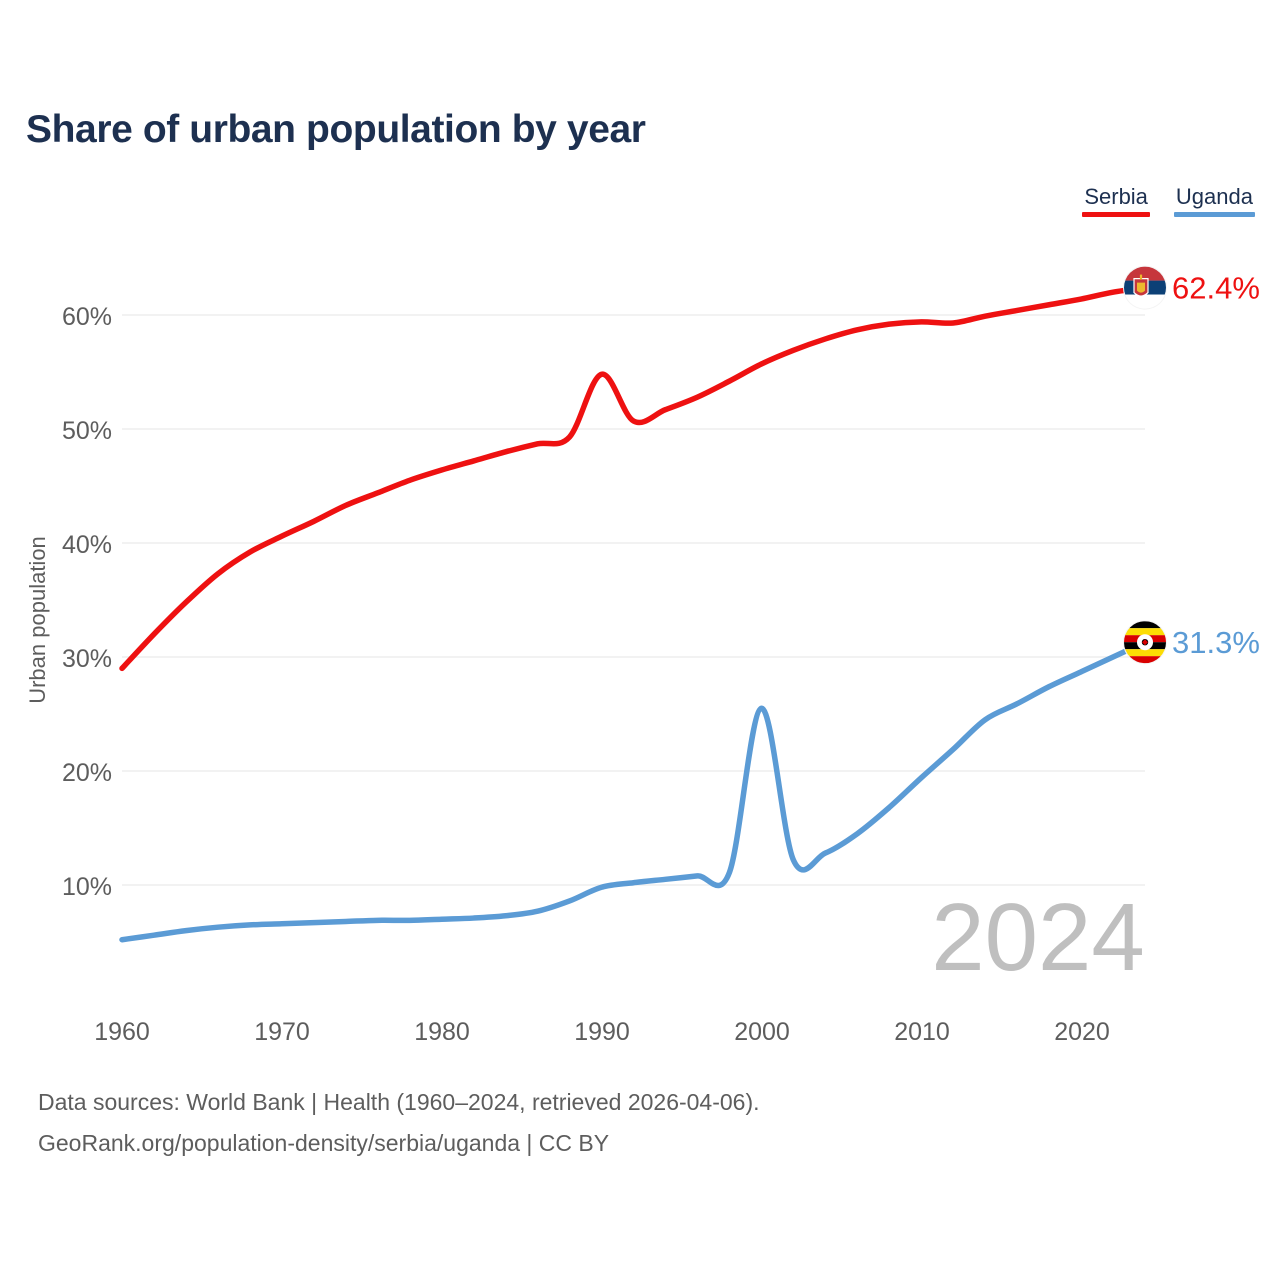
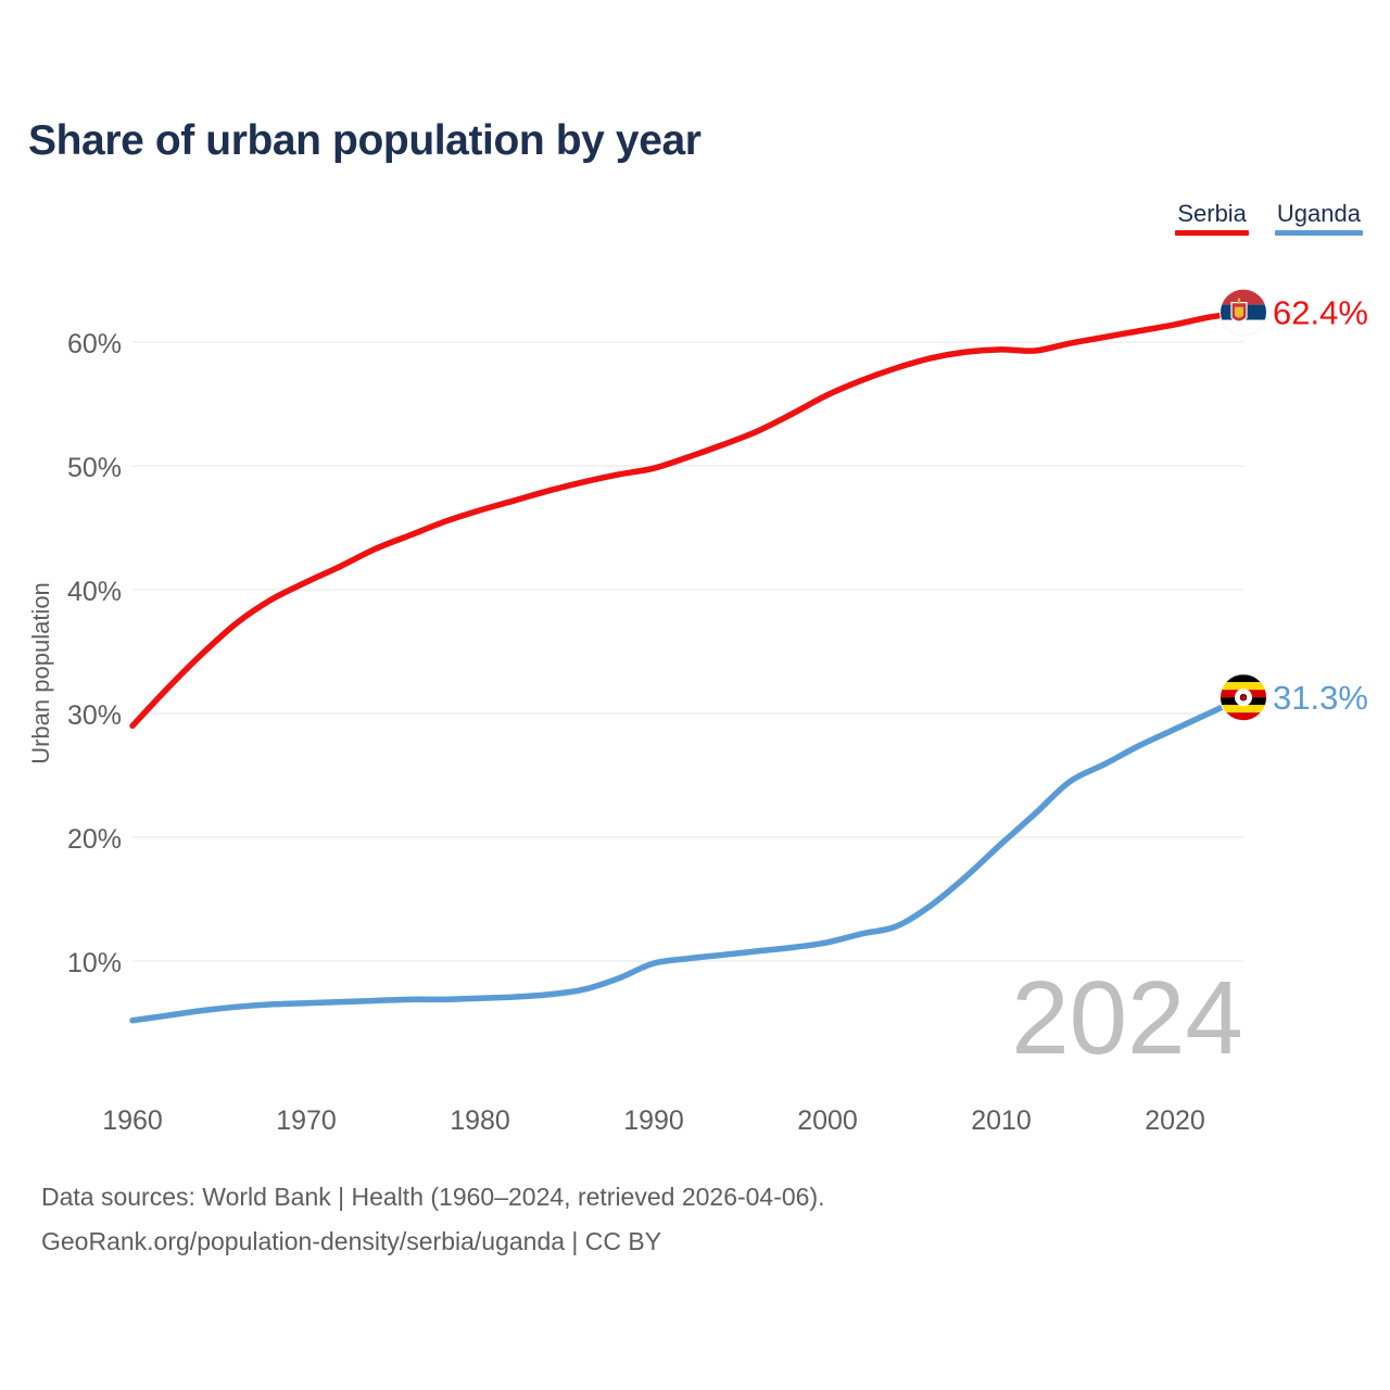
Serbia/1990: 54.8% -> 49.8%
Uganda/2000: 25.5% -> 11.5%
